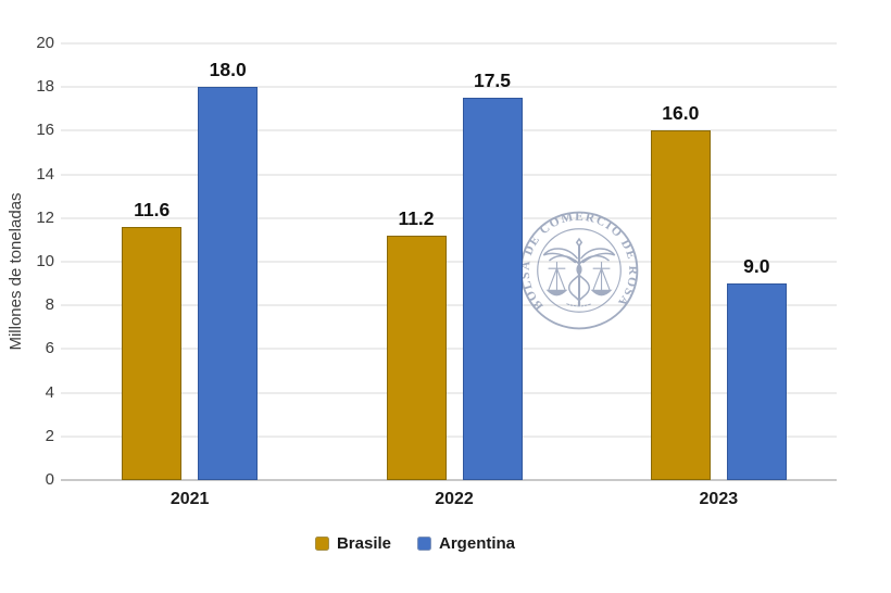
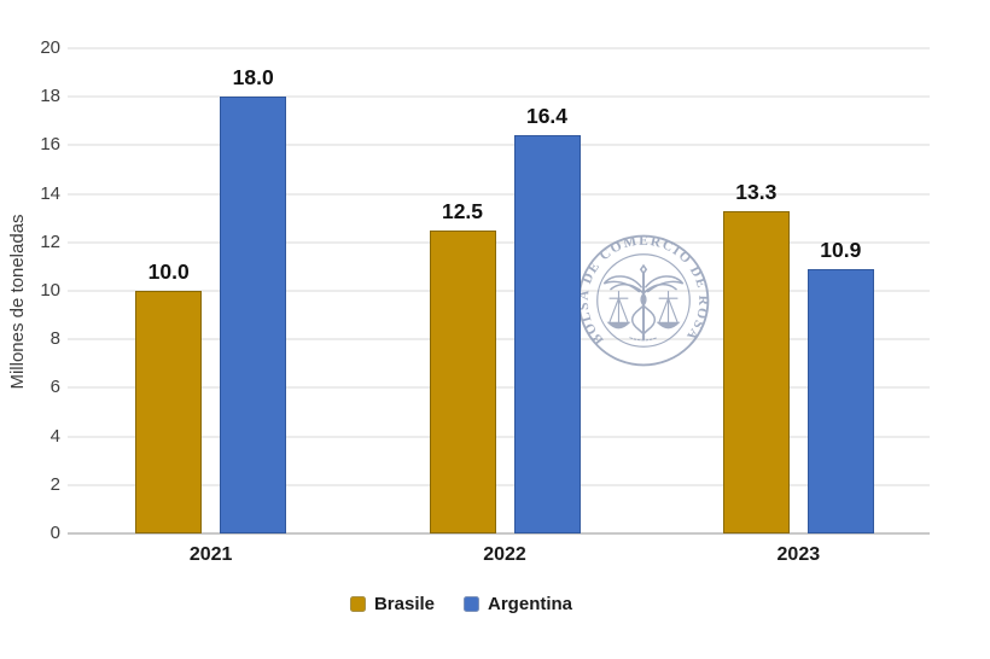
Brasile/2021: 11.6 -> 10.0
Brasile/2022: 11.2 -> 12.5
Argentina/2022: 17.5 -> 16.4
Brasile/2023: 16.0 -> 13.3
Argentina/2023: 9.0 -> 10.9
